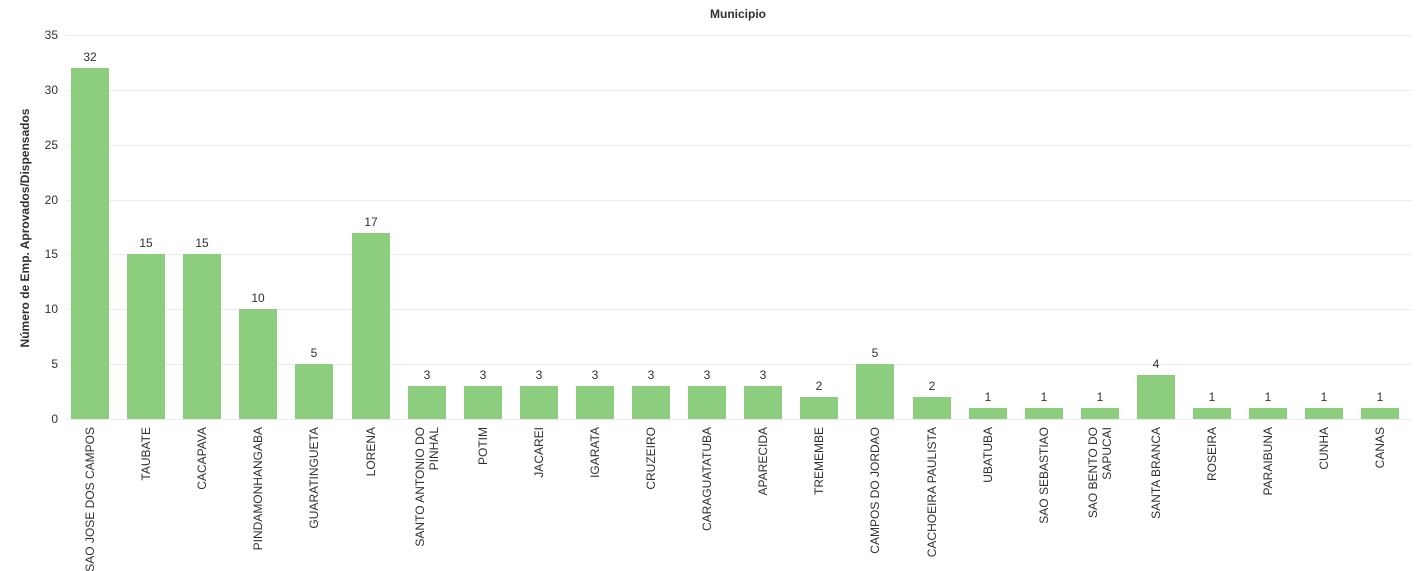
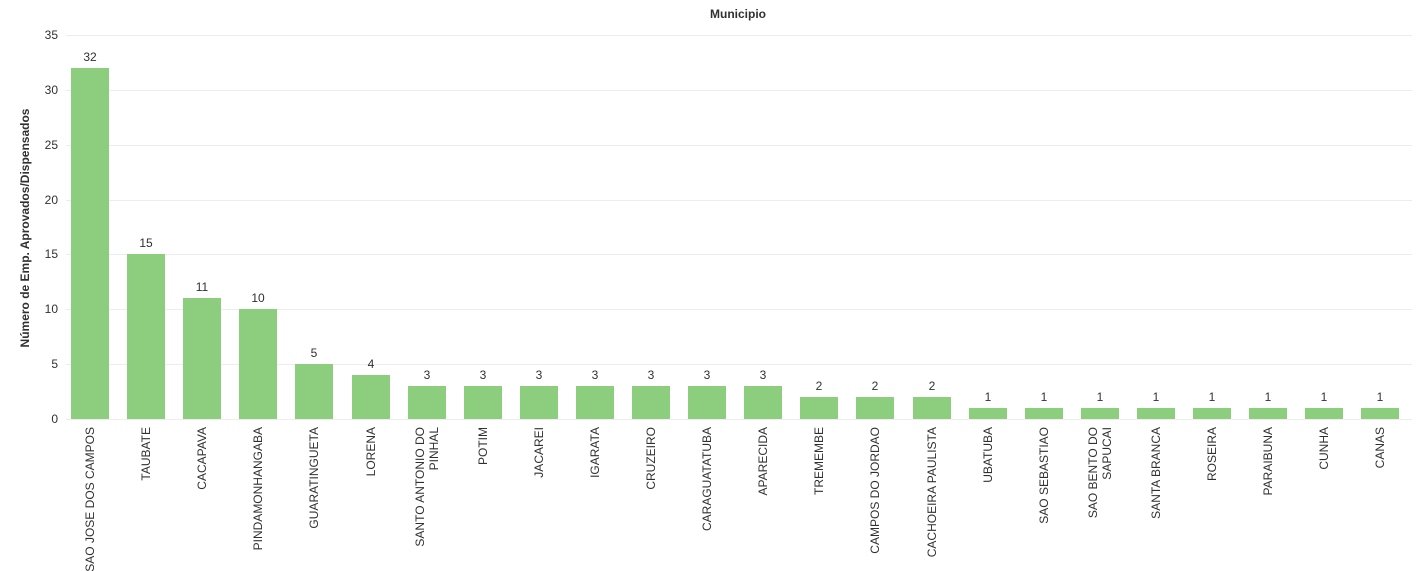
CACAPAVA: 15 -> 11
LORENA: 17 -> 4
CAMPOS DO JORDAO: 5 -> 2
SANTA BRANCA: 4 -> 1
